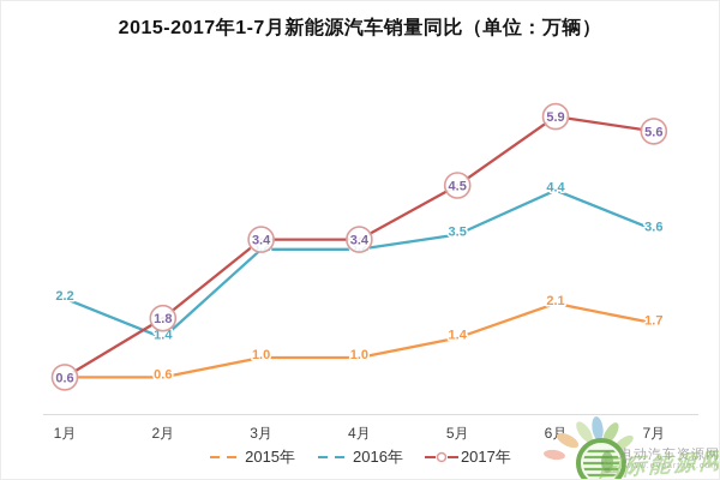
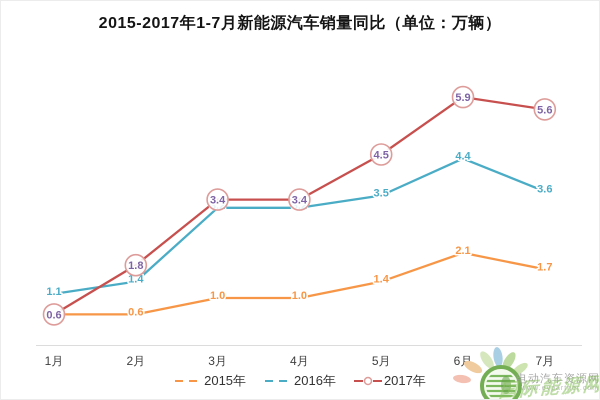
2016年/1月: 2.2 -> 1.1
